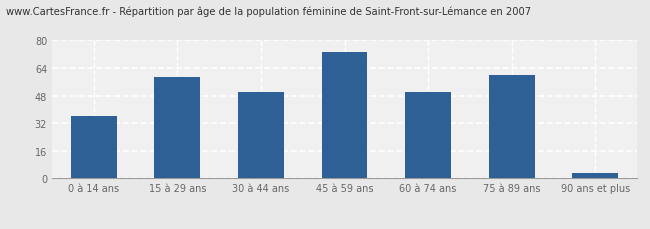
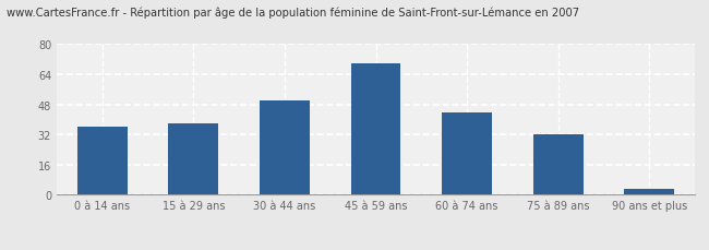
15 à 29 ans: 59 -> 38
45 à 59 ans: 73 -> 70
60 à 74 ans: 50 -> 44
75 à 89 ans: 60 -> 32
